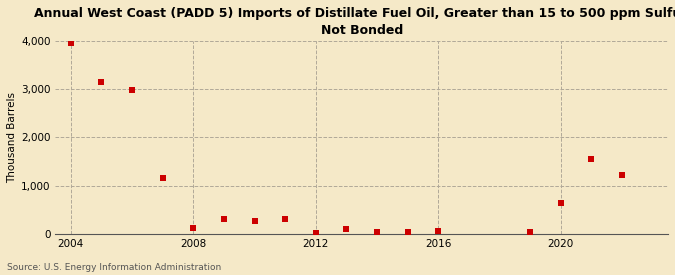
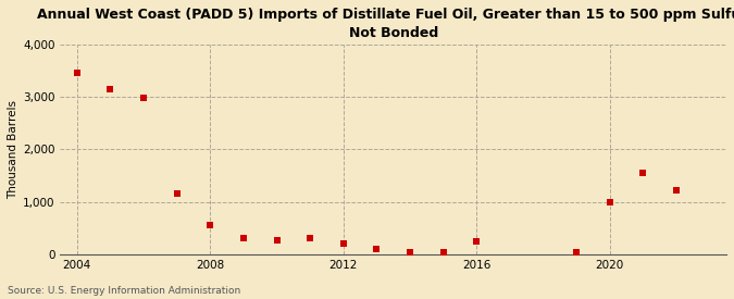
2004: 3,950 -> 3,450
2008: 120 -> 550
2012: 20 -> 200
2016: 70 -> 250
2020: 640 -> 1,000
